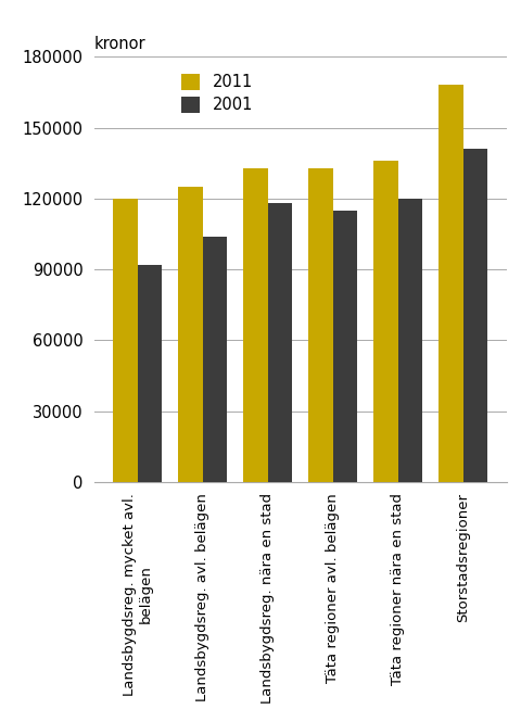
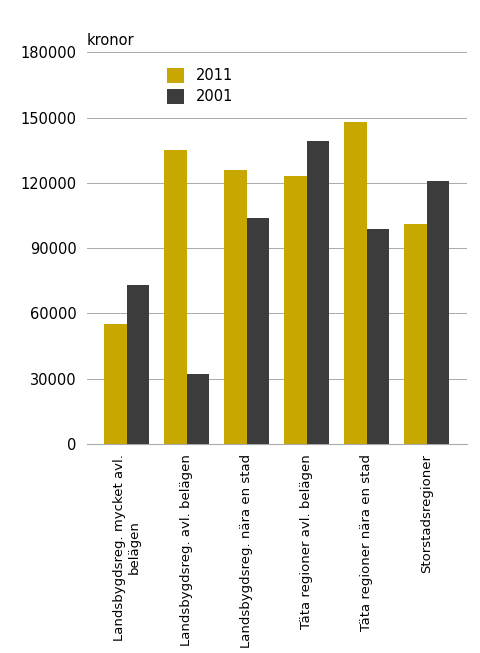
2011/Landsbygdsreg. mycket avl. belägen: 120000 -> 55000
2001/Landsbygdsreg. mycket avl. belägen: 92000 -> 73000
2011/Landsbygdsreg. avl. belägen: 125000 -> 135000
2001/Landsbygdsreg. avl. belägen: 104000 -> 32000
2011/Landsbygdsreg. nära en stad: 133000 -> 126000
2001/Landsbygdsreg. nära en stad: 118000 -> 104000
2011/Täta regioner avl. belägen: 133000 -> 123000
2001/Täta regioner avl. belägen: 115000 -> 139000
2011/Täta regioner nära en stad: 136000 -> 148000
2001/Täta regioner nära en stad: 120000 -> 99000
2011/Storstadsregioner: 168000 -> 101000
2001/Storstadsregioner: 141000 -> 121000
